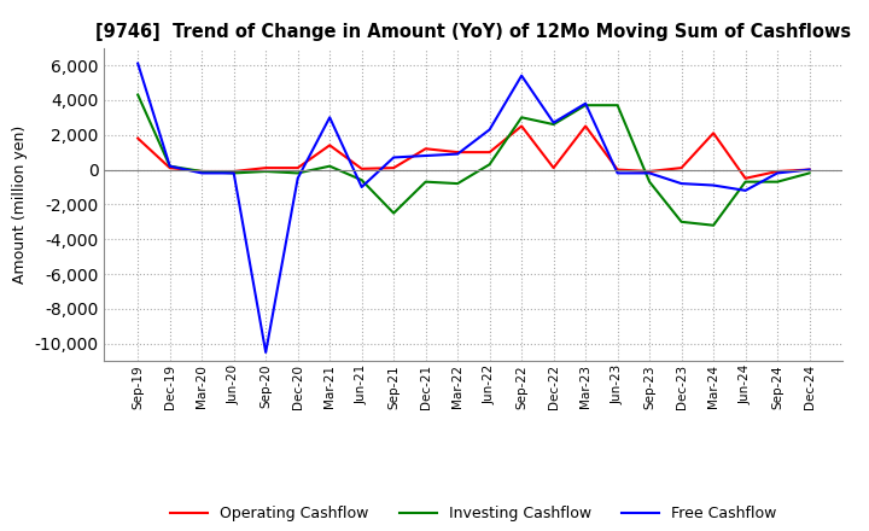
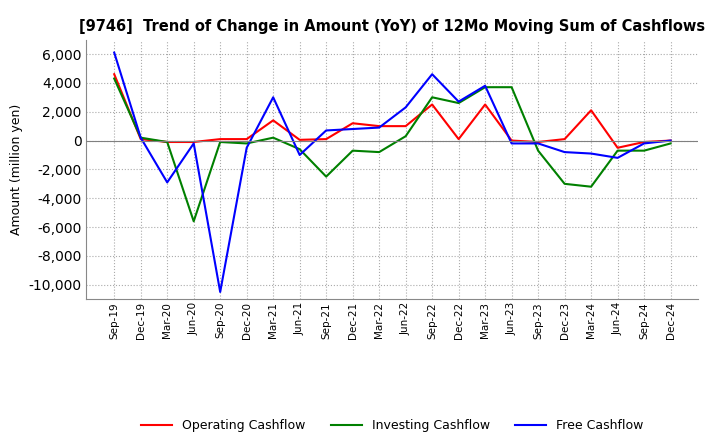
Operating Cashflow/Sep-19: 1,800 -> 4,600
Free Cashflow/Mar-20: -200 -> -2,900
Investing Cashflow/Jun-20: -200 -> -5,600
Free Cashflow/Sep-22: 5,400 -> 4,600
